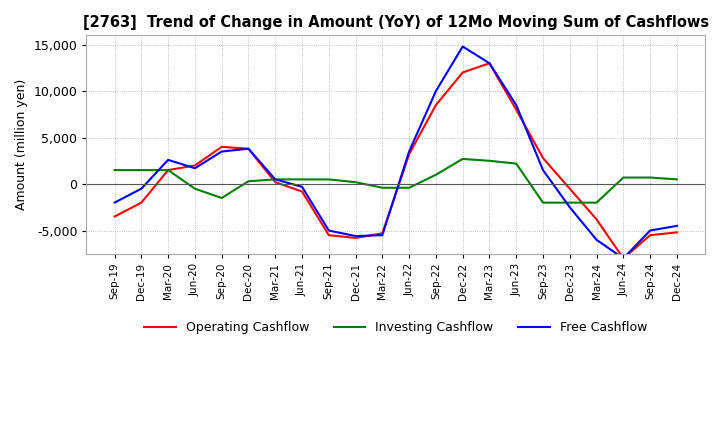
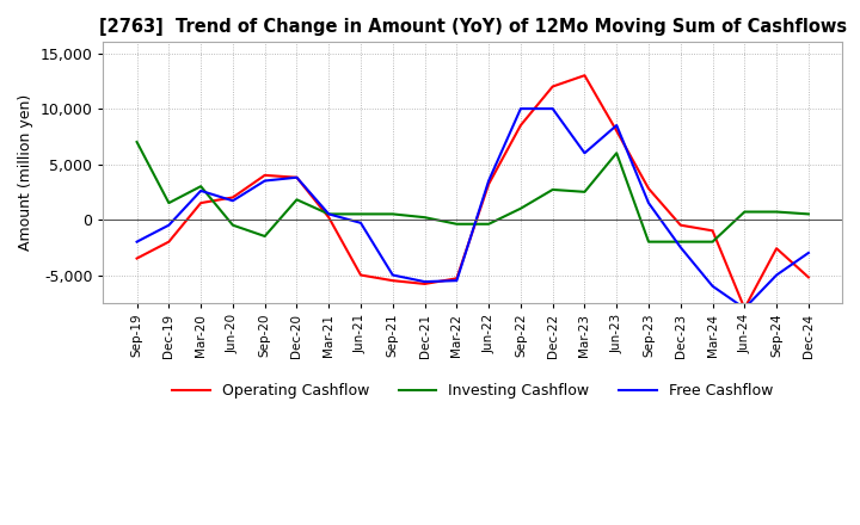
Investing Cashflow/Sep-19: 1,500 -> 7,000
Investing Cashflow/Mar-20: 1,500 -> 3,000
Investing Cashflow/Dec-20: 300 -> 1,800
Operating Cashflow/Jun-21: -800 -> -5,000
Free Cashflow/Dec-22: 14,800 -> 10,000
Free Cashflow/Mar-23: 13,000 -> 6,000
Investing Cashflow/Jun-23: 2,200 -> 6,000
Operating Cashflow/Mar-24: -3,800 -> -1,000
Operating Cashflow/Sep-24: -5,500 -> -2,600
Free Cashflow/Dec-24: -4,500 -> -3,000
